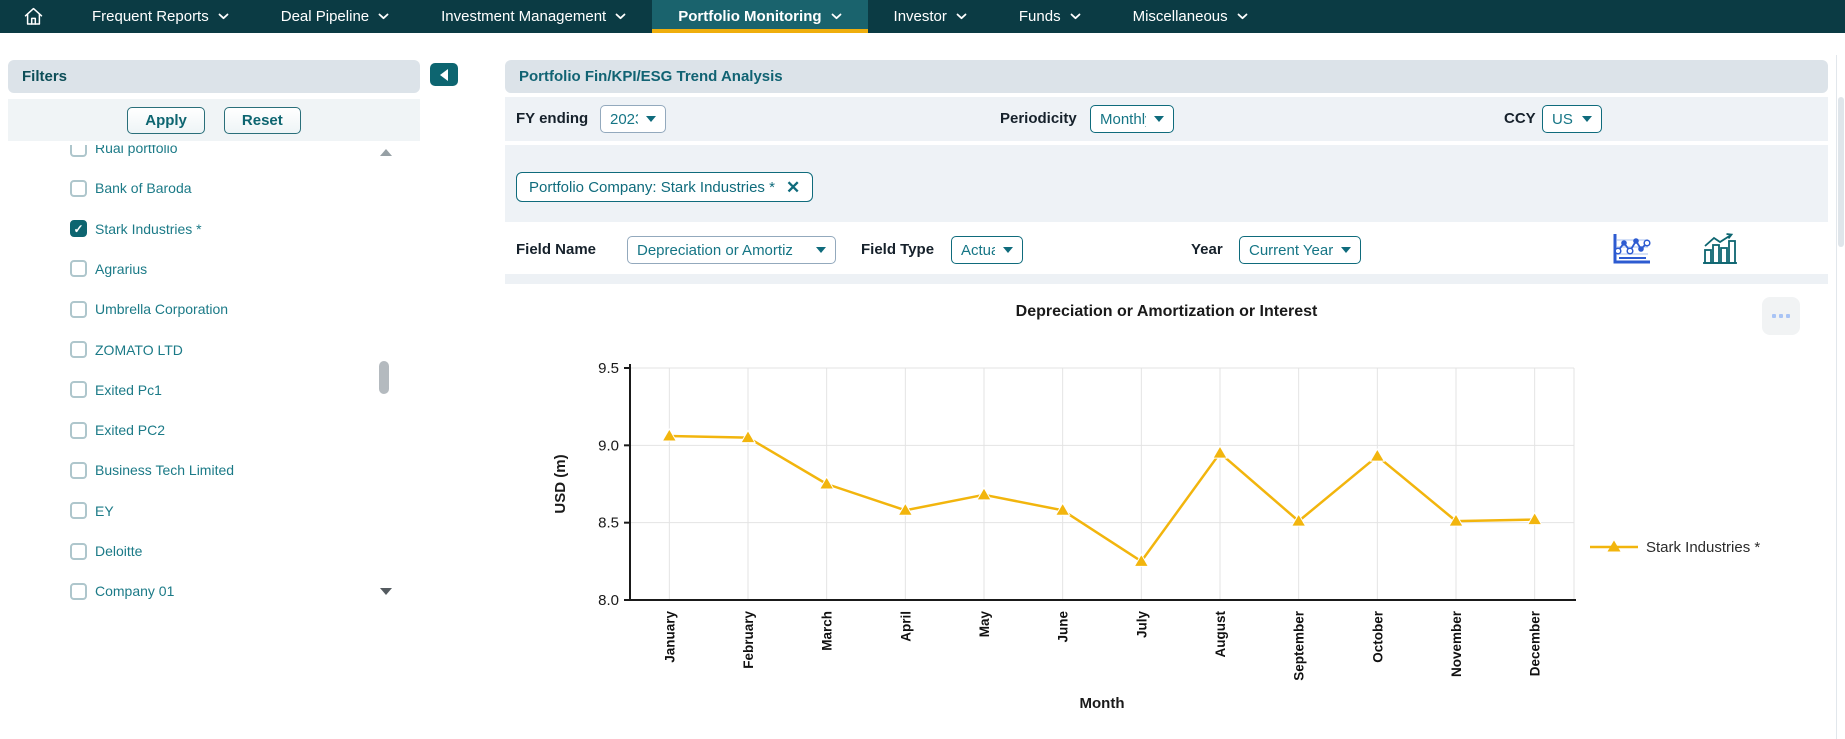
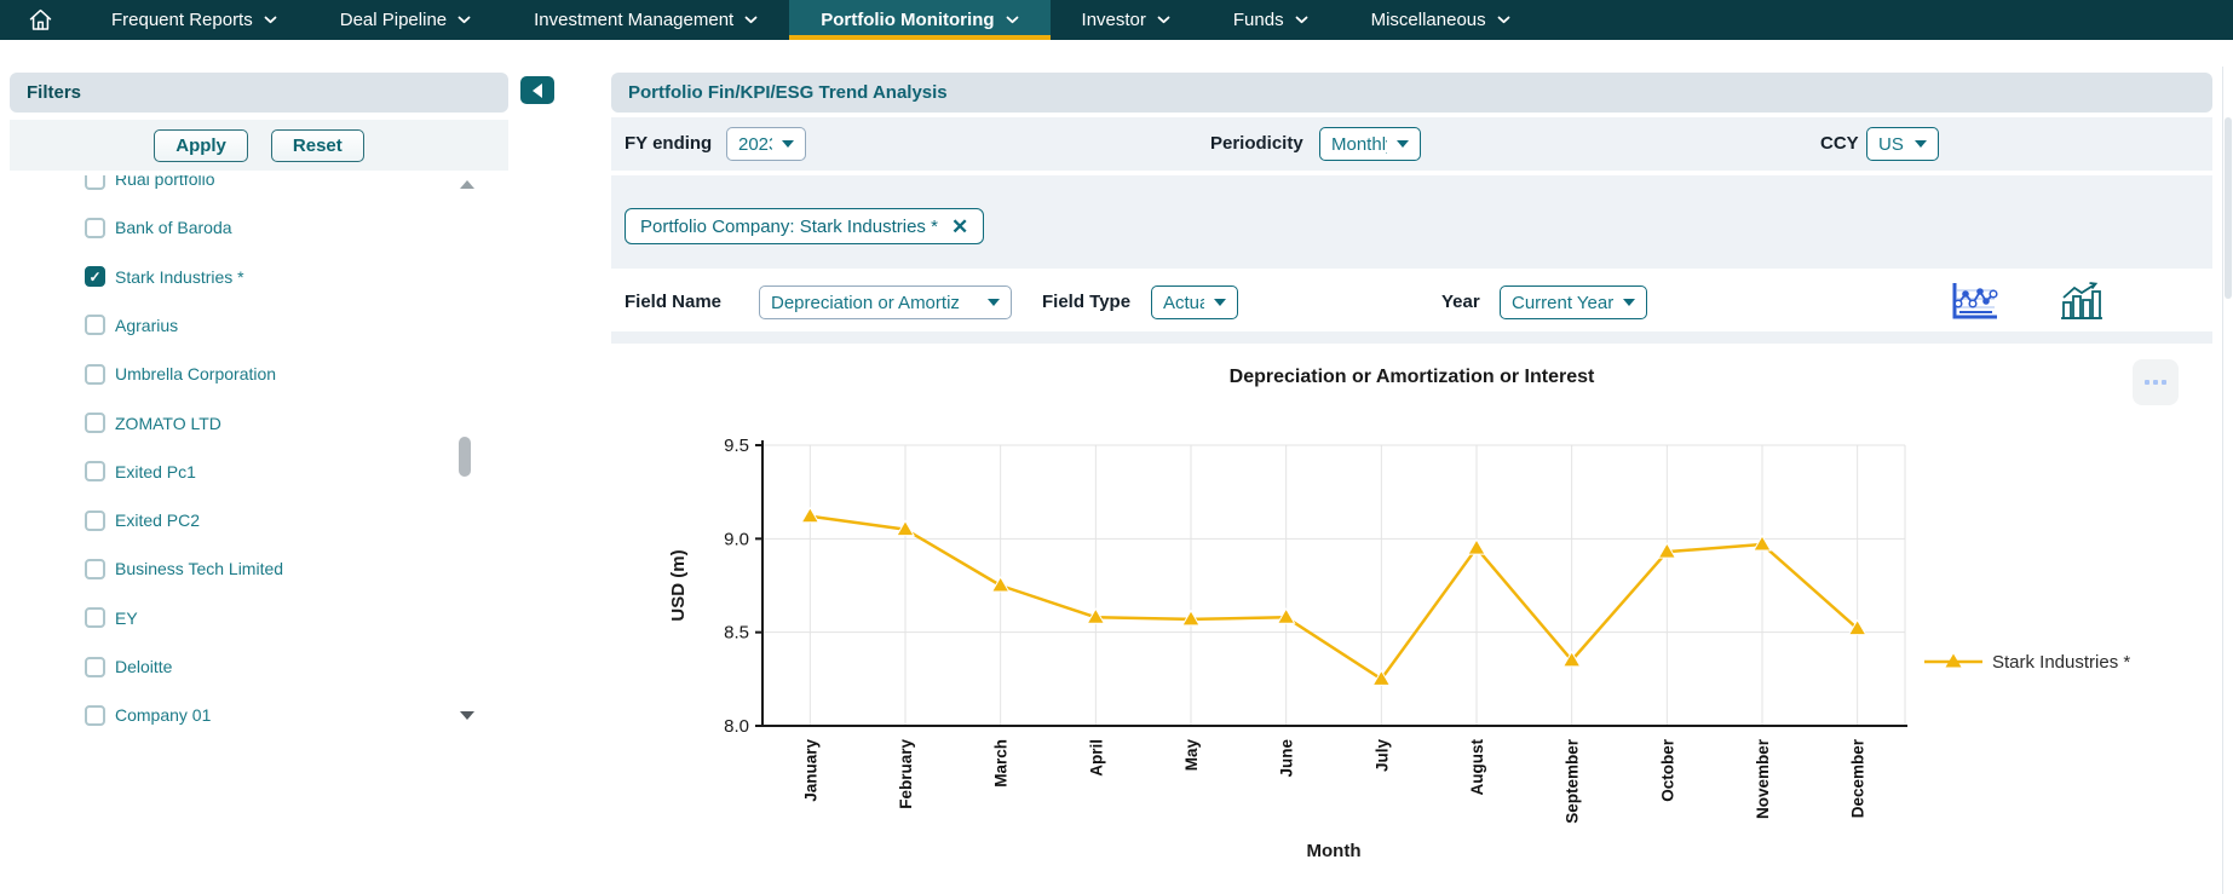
January: 9.06 -> 9.12
May: 8.68 -> 8.57
September: 8.51 -> 8.35
November: 8.51 -> 8.97
